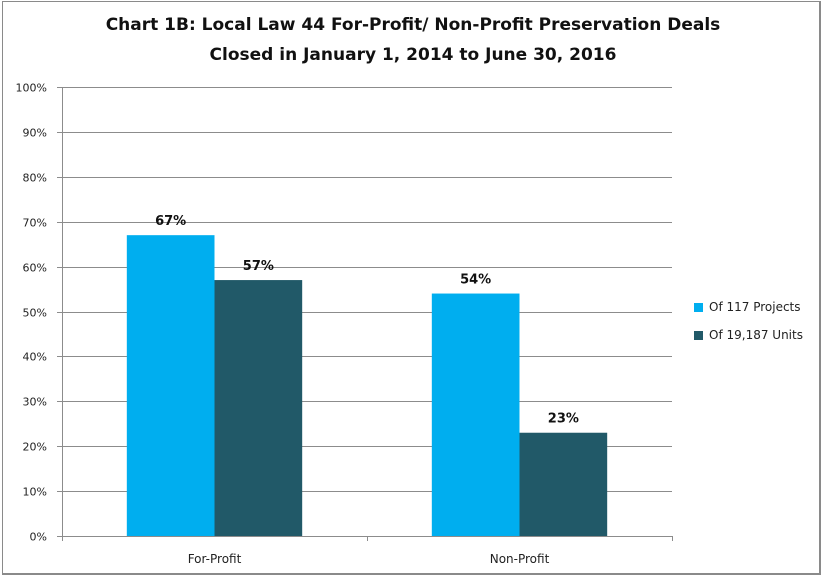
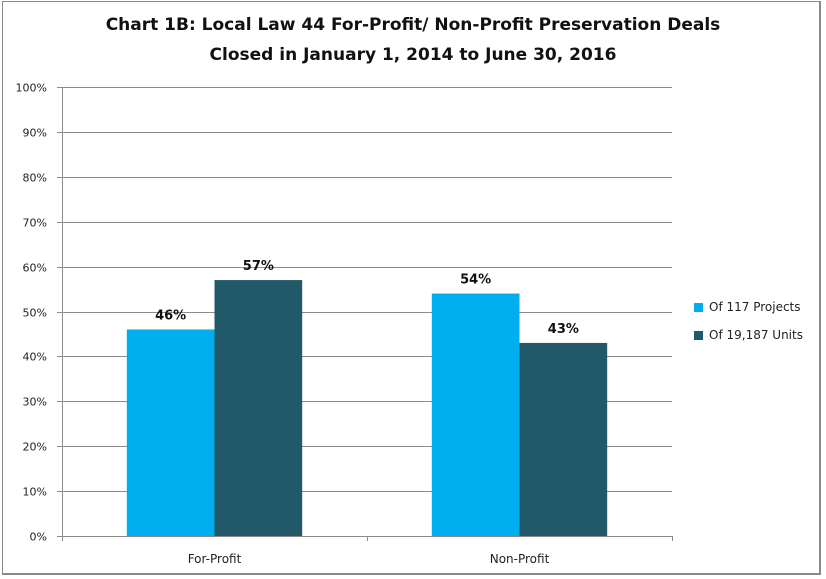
Of 117 Projects/For-Profit: 67% -> 46%
Of 19,187 Units/Non-Profit: 23% -> 43%
